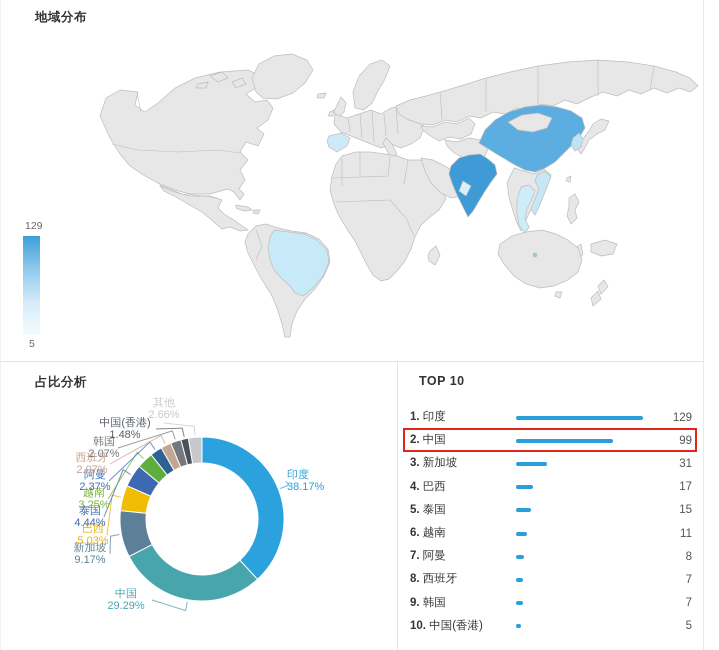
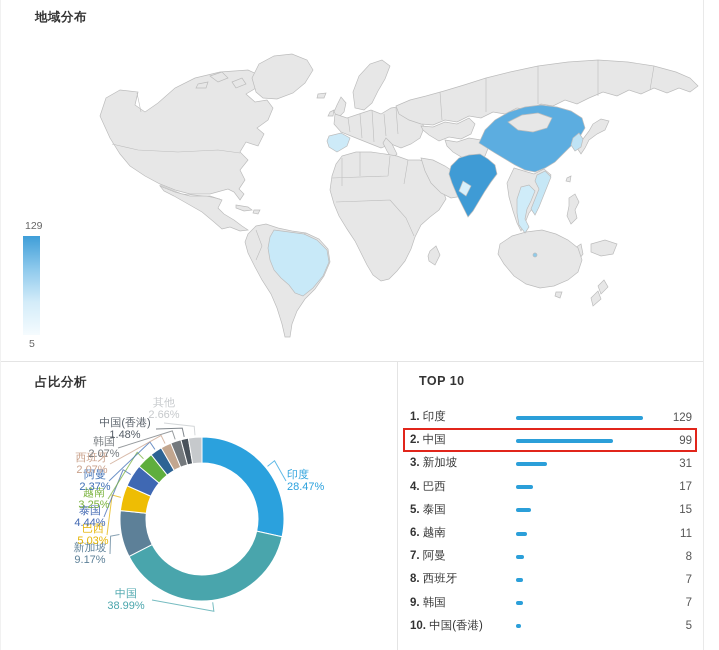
占比分析/印度: 38.17% -> 28.47%
占比分析/中国: 29.29% -> 38.99%
